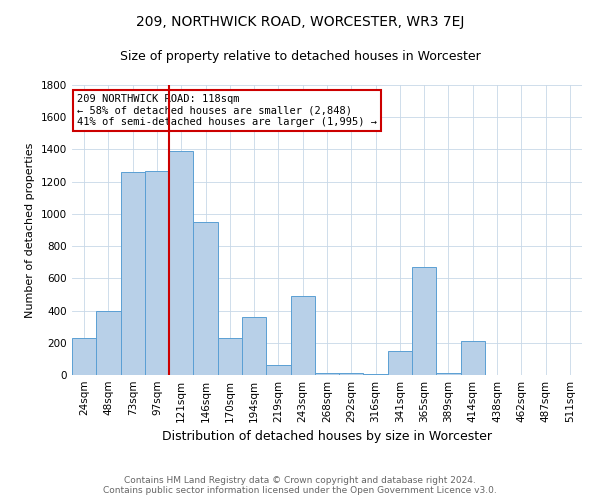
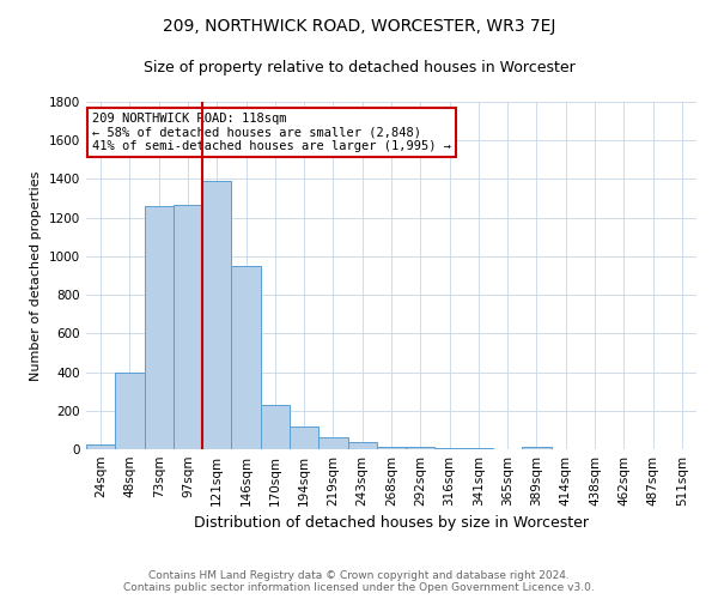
24sqm: 230 -> 20
194sqm: 360 -> 120
243sqm: 490 -> 40
341sqm: 150 -> 0
365sqm: 670 -> 0
414sqm: 210 -> 0
